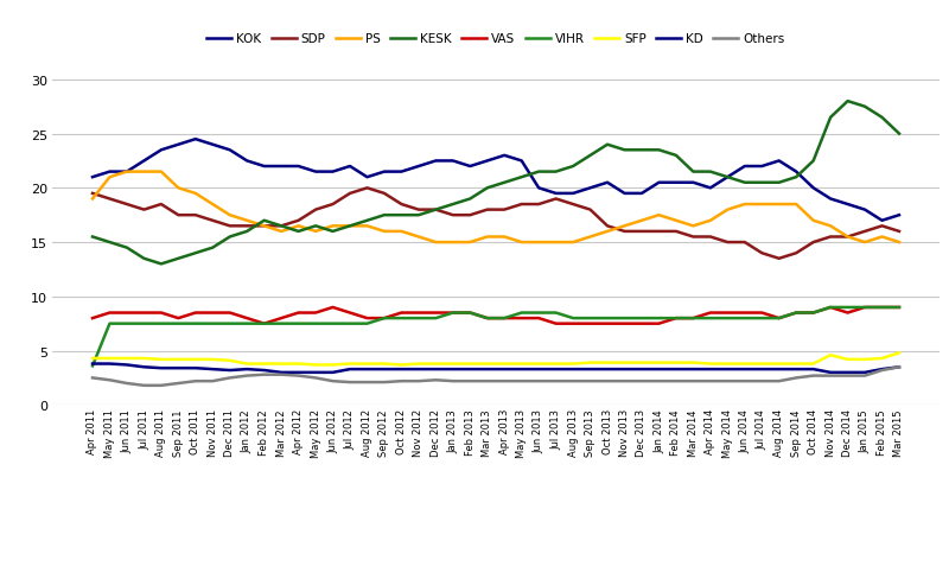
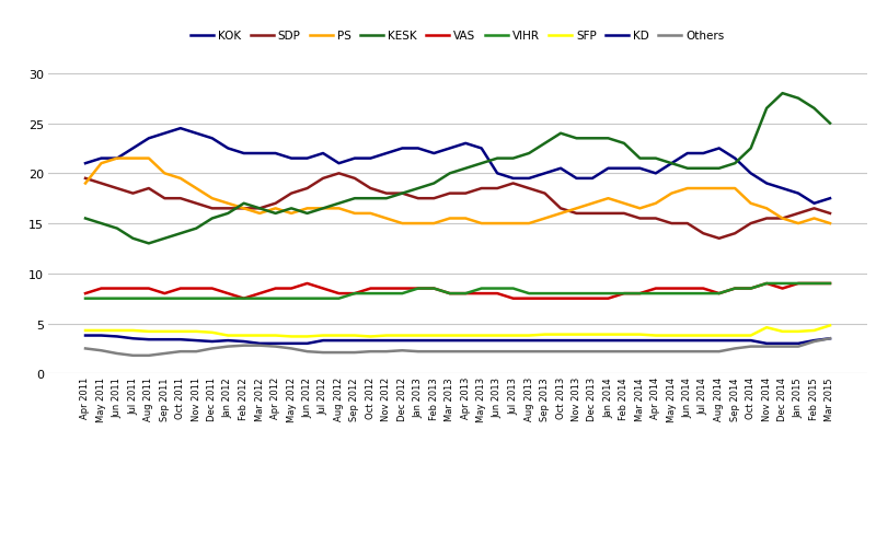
VIHR/Apr 2011: 3.6 -> 7.5
